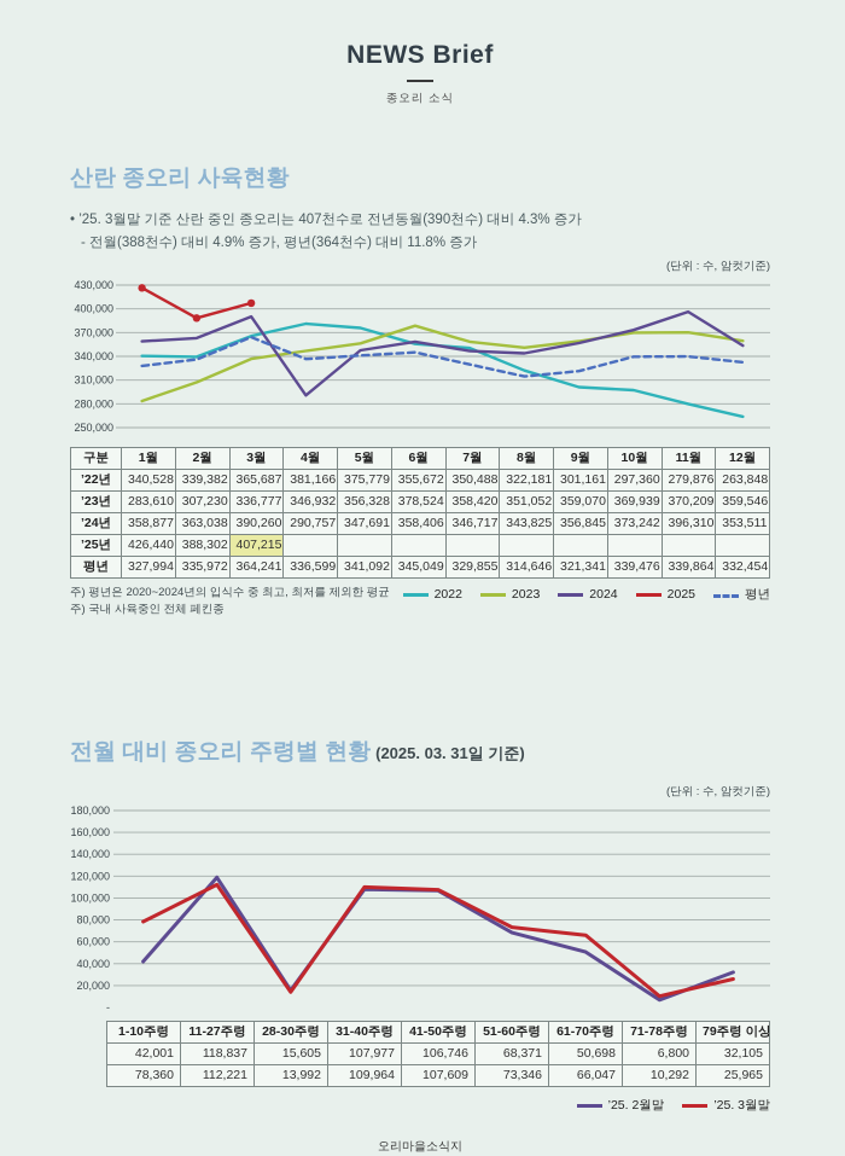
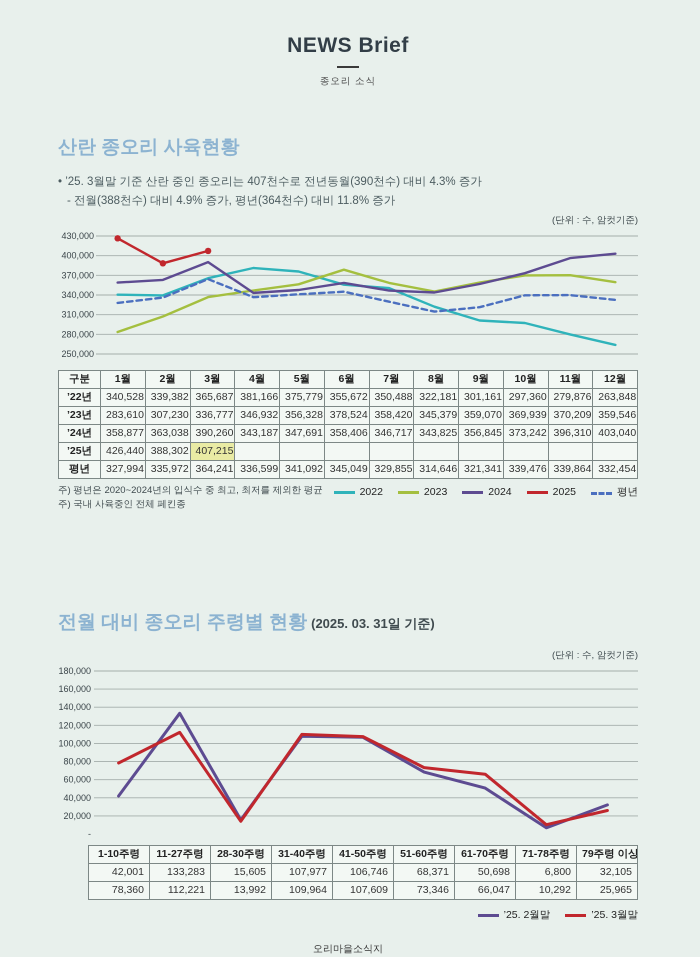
산란 종오리 사육현황/2024/4월: 290,757 -> 343,187
산란 종오리 사육현황/2023/8월: 351,052 -> 345,379
산란 종오리 사육현황/2024/12월: 353,511 -> 403,040
전월 대비 종오리 주령별 현황/’25. 2월말/11-27주령: 118,837 -> 133,283
